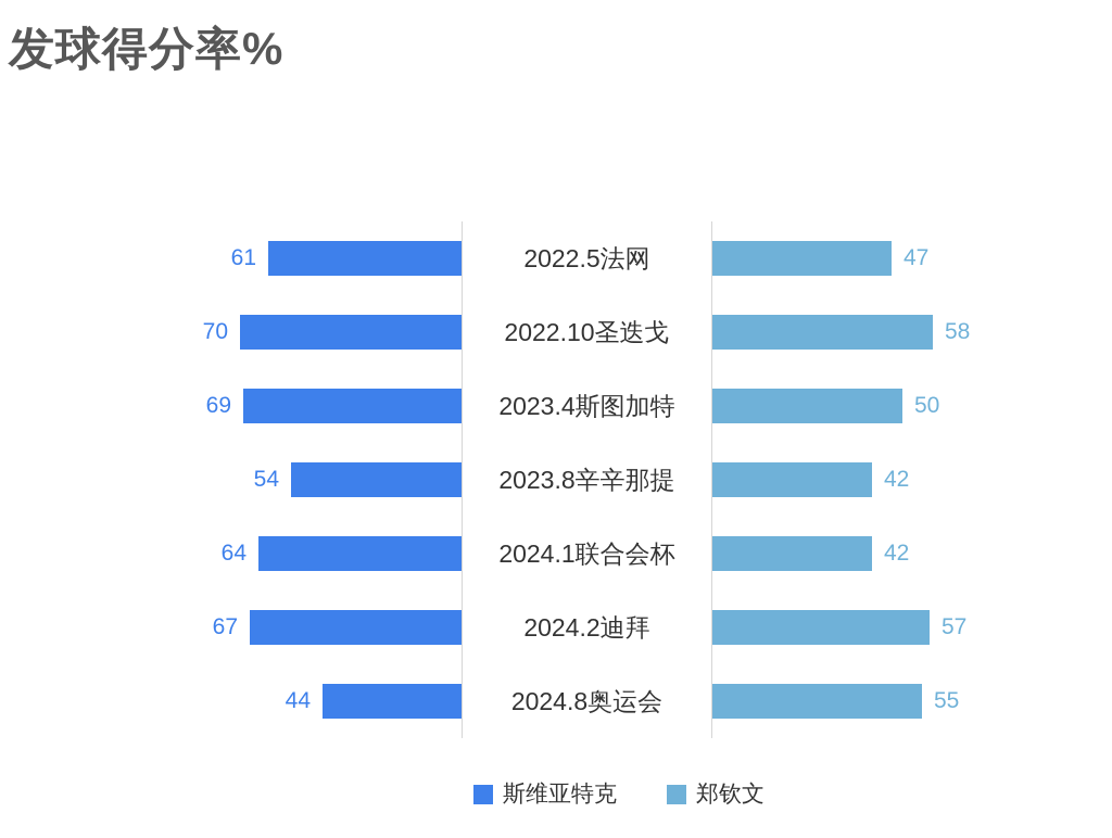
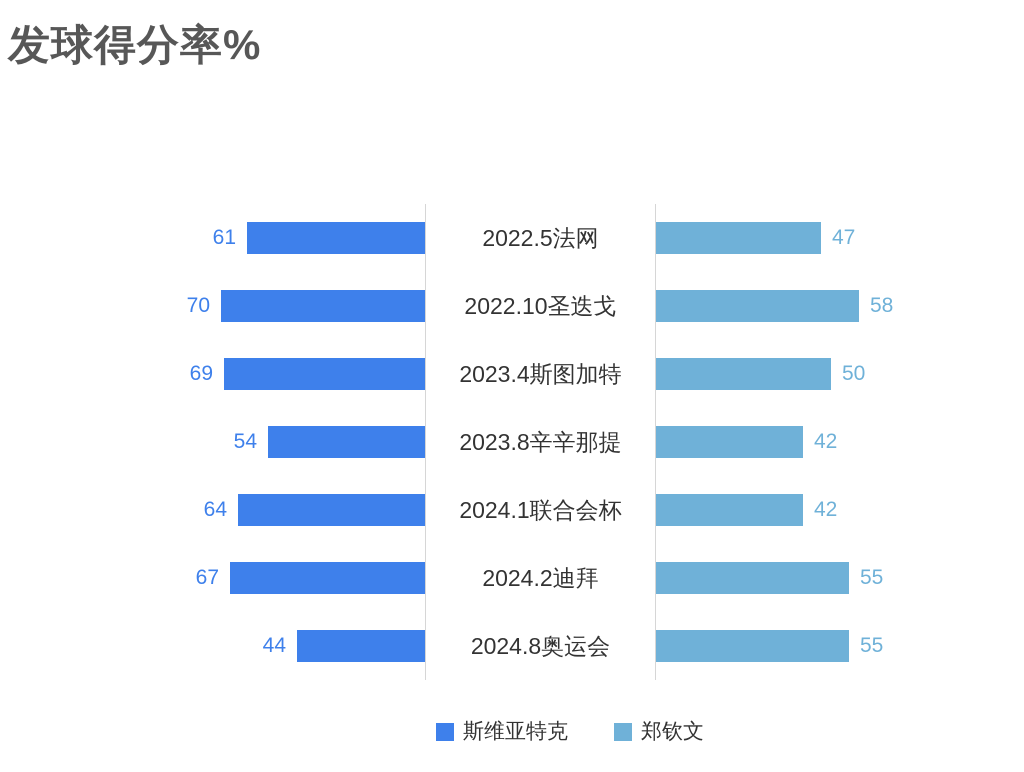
郑钦文/2024.2迪拜: 57 -> 55
